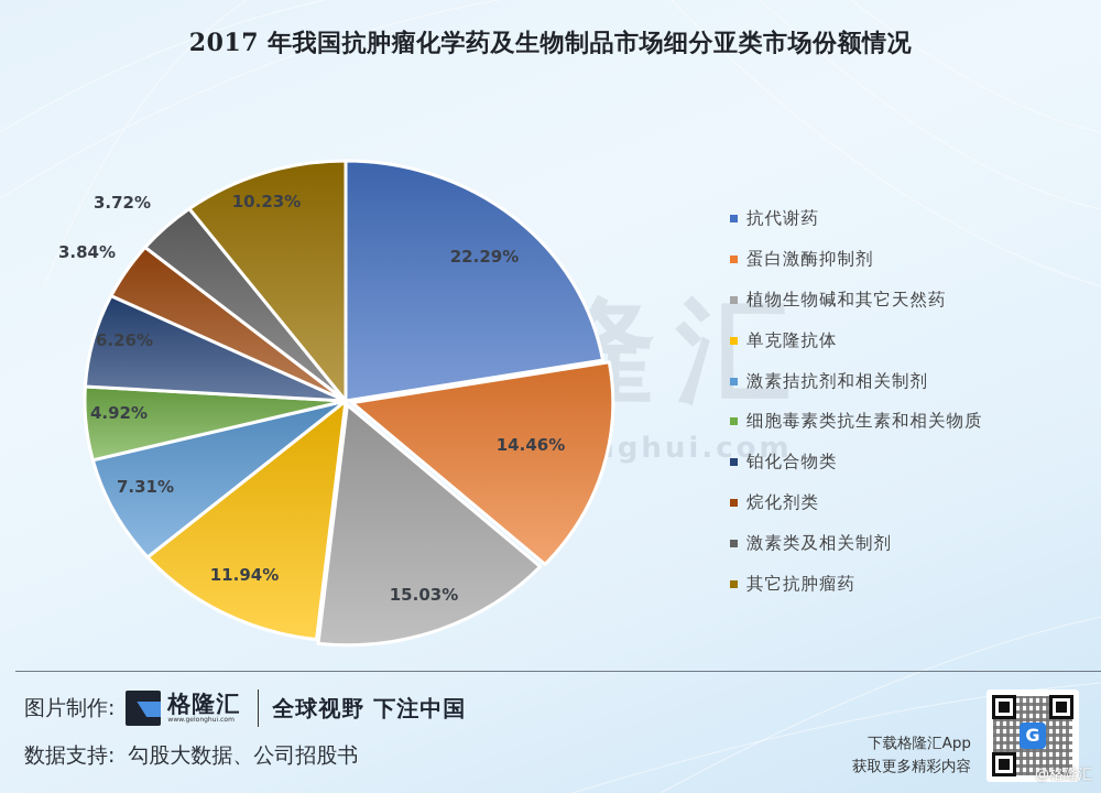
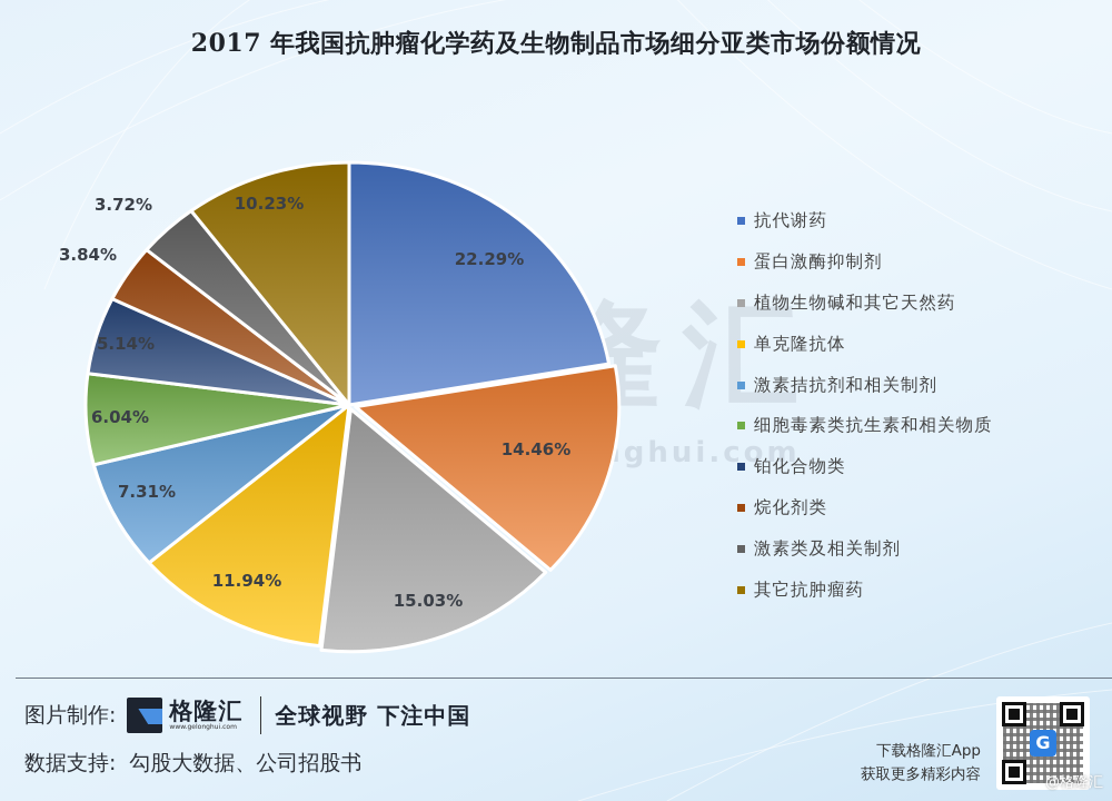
细胞毒素类抗生素和相关物质: 4.92% -> 6.04%
铂化合物类: 6.26% -> 5.14%
